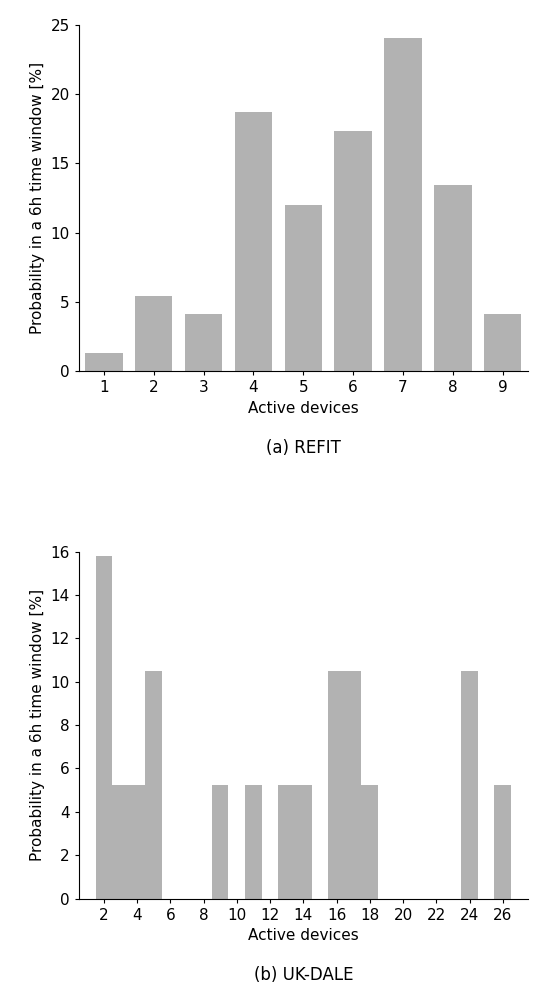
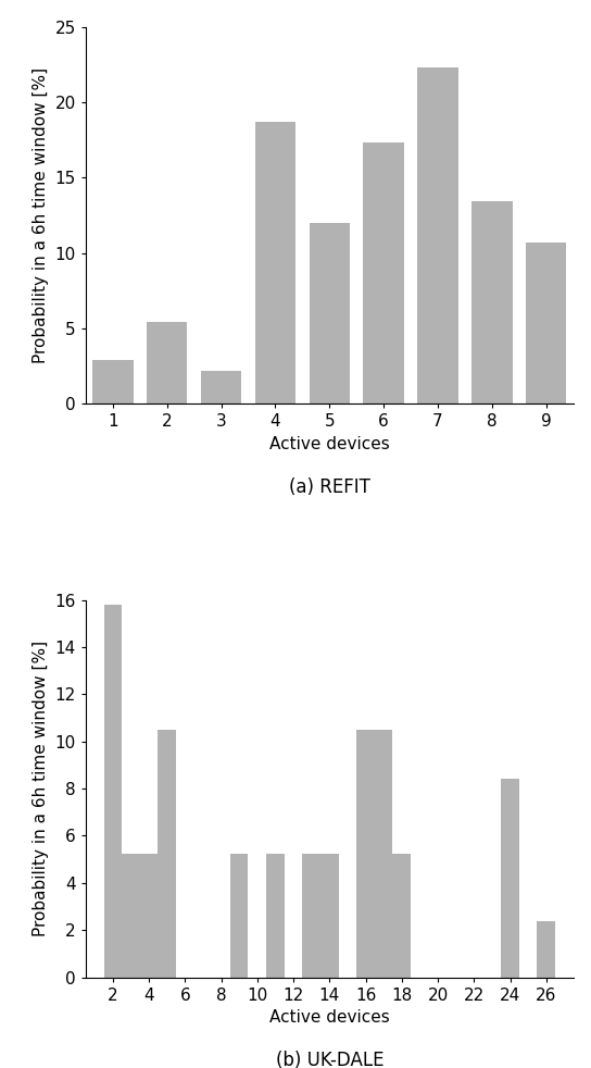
1: 1.4 -> 2.9
3: 4.1 -> 2.2
7: 24.0 -> 22.3
9: 4.1 -> 10.7
24: 10.50 -> 8.40
26: 5.25 -> 2.40
